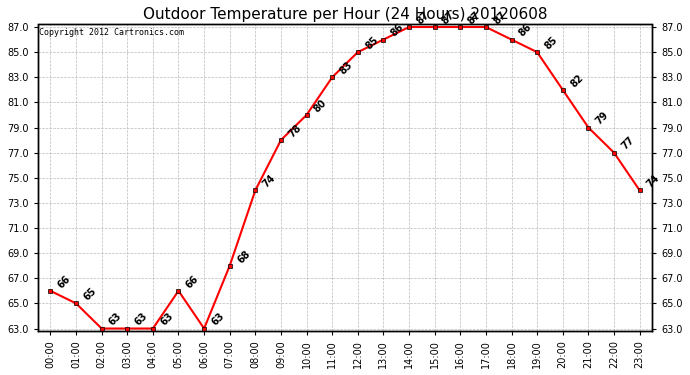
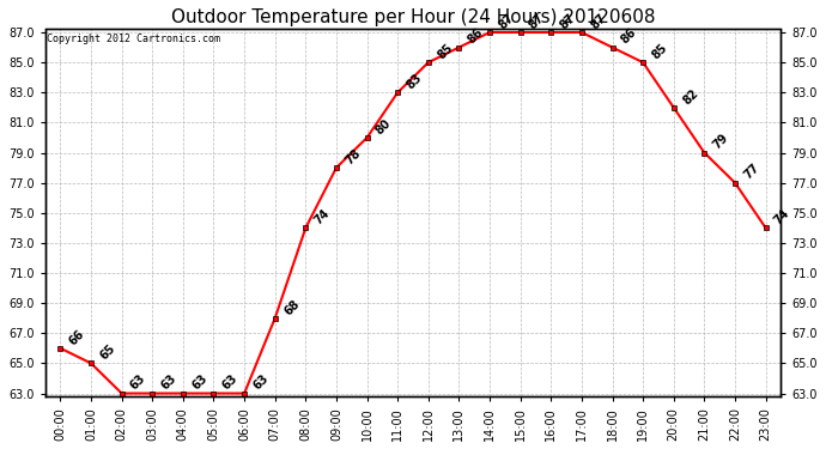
05:00: 66 -> 63
